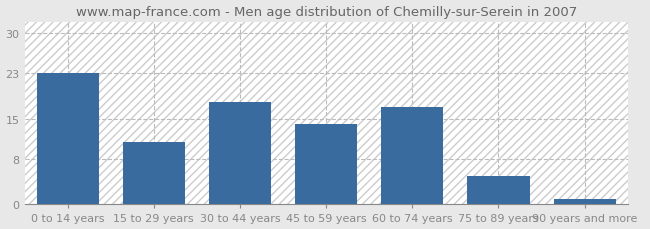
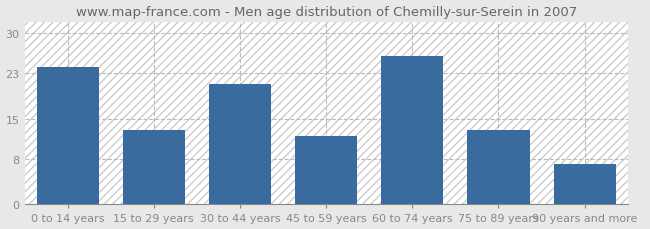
0 to 14 years: 23 -> 24
15 to 29 years: 11 -> 13
30 to 44 years: 18 -> 21
45 to 59 years: 14 -> 12
60 to 74 years: 17 -> 26
75 to 89 years: 5 -> 13
90 years and more: 1 -> 7
